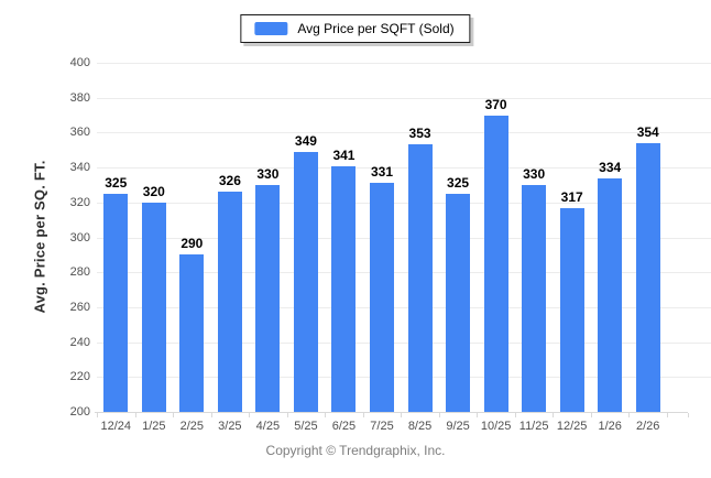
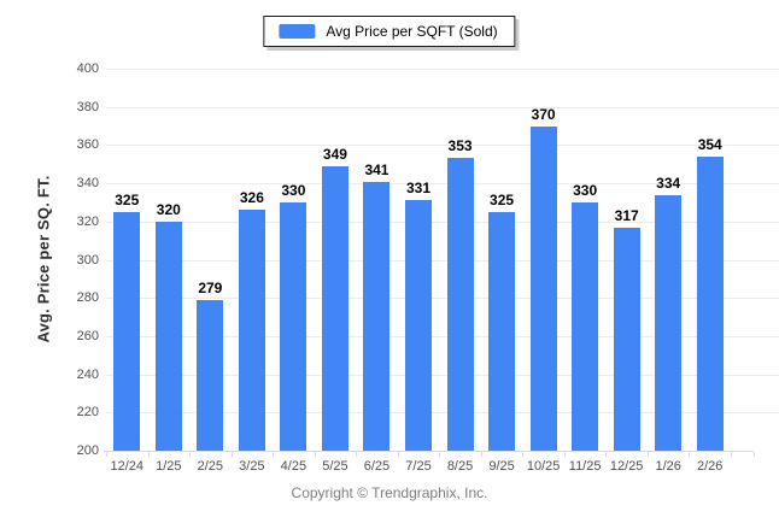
2/25: 290 -> 279
